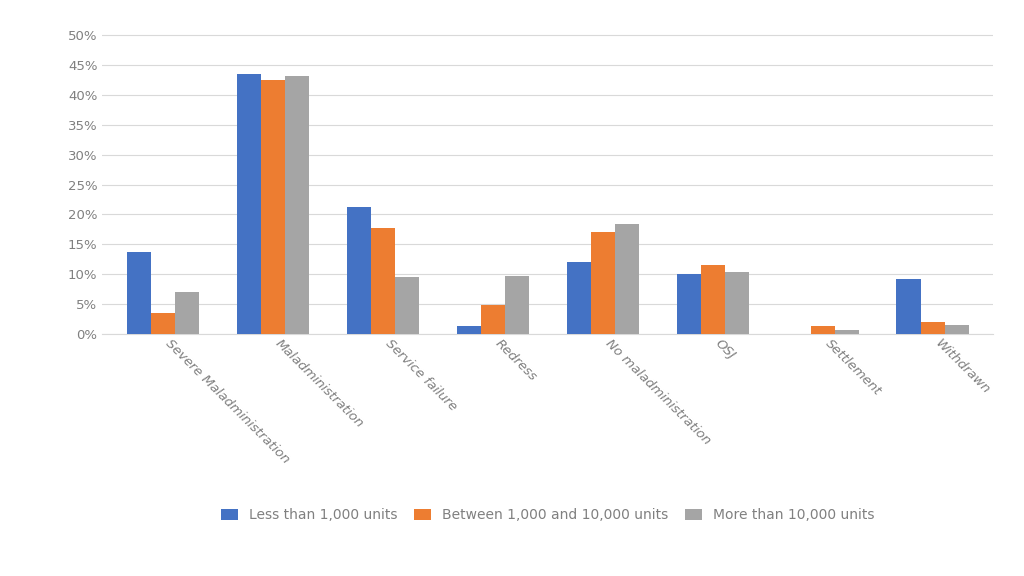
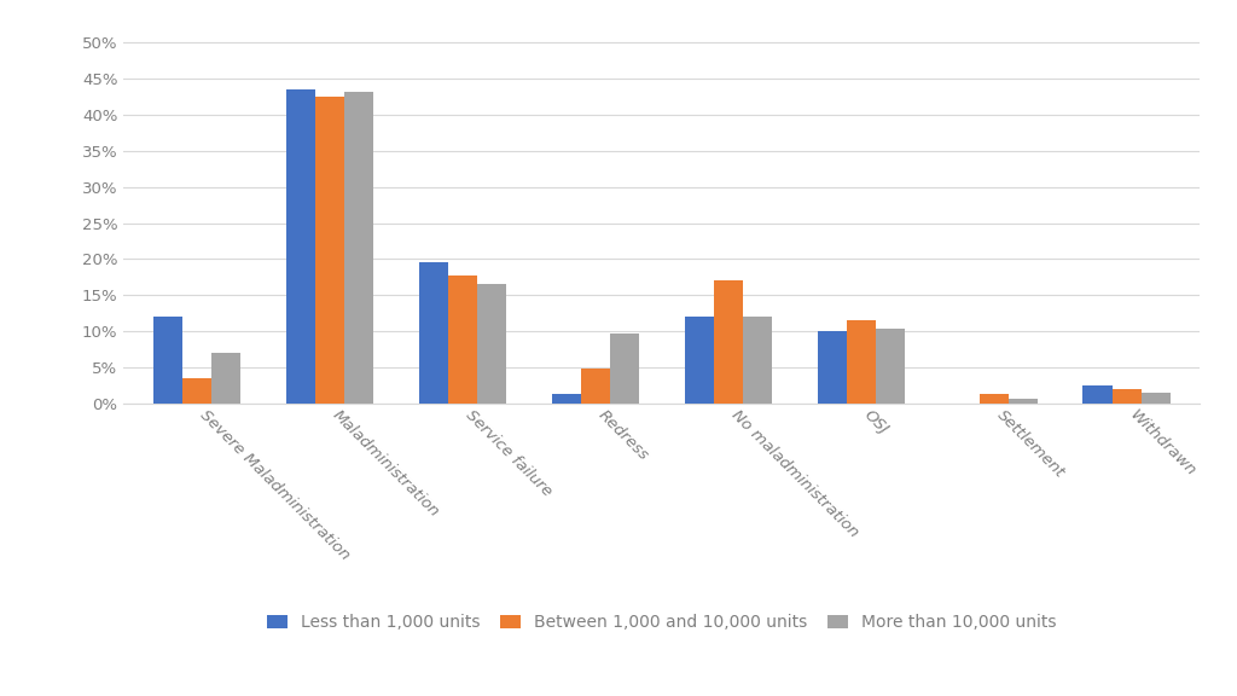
Less than 1,000 units/Severe Maladministration: 13.8% -> 12.0%
Less than 1,000 units/Service failure: 21.2% -> 19.5%
More than 10,000 units/Service failure: 9.6% -> 16.5%
More than 10,000 units/No maladministration: 18.4% -> 12.0%
Less than 1,000 units/Withdrawn: 9.2% -> 2.5%
